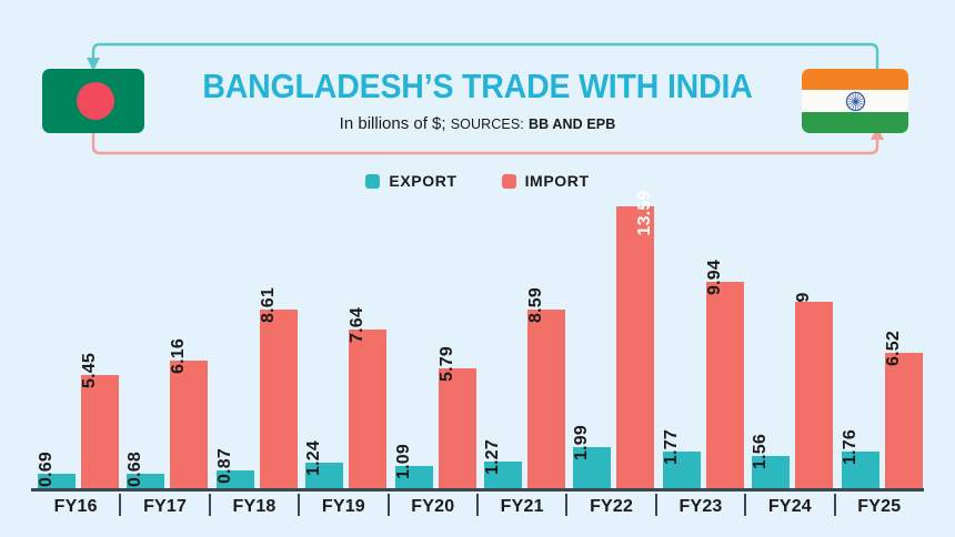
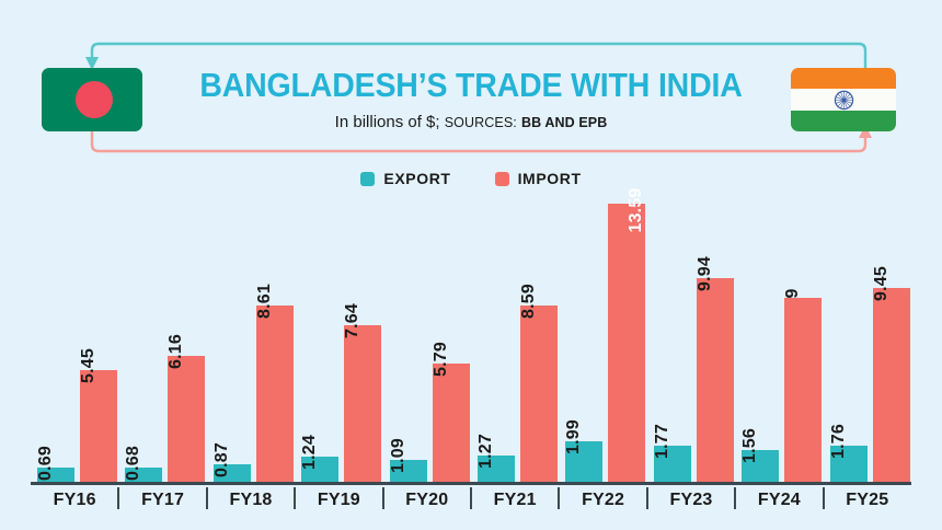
IMPORT/FY25: 6.52 -> 9.45
